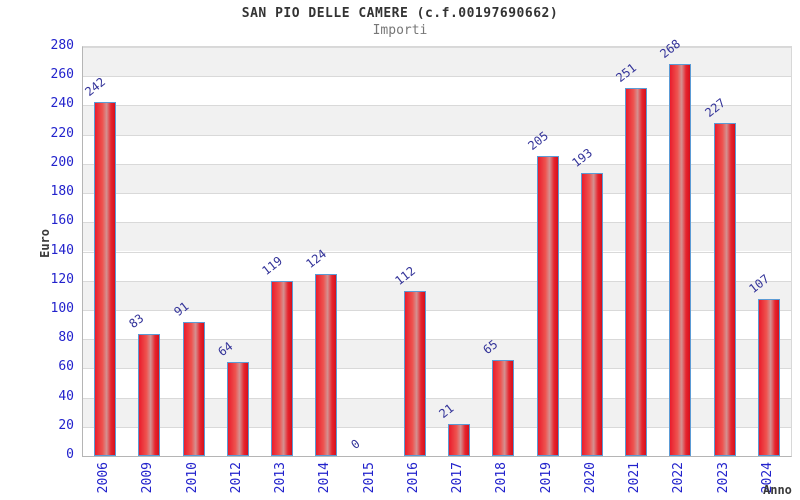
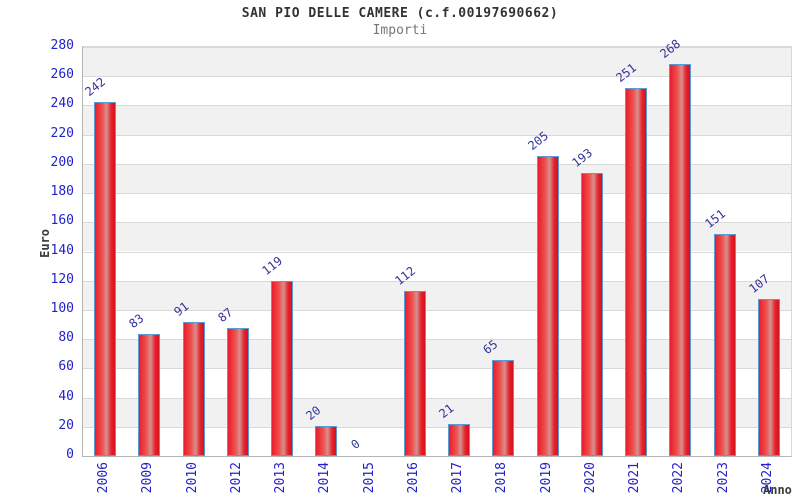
2012: 64 -> 87
2014: 124 -> 20
2023: 227 -> 151
